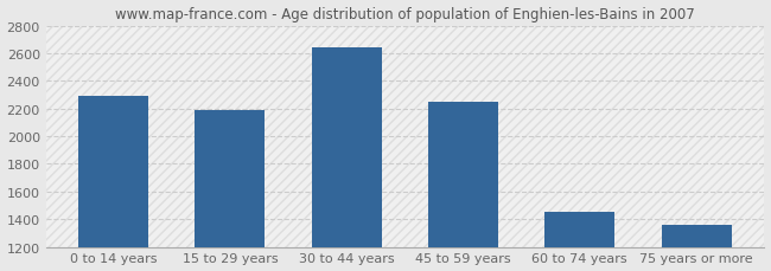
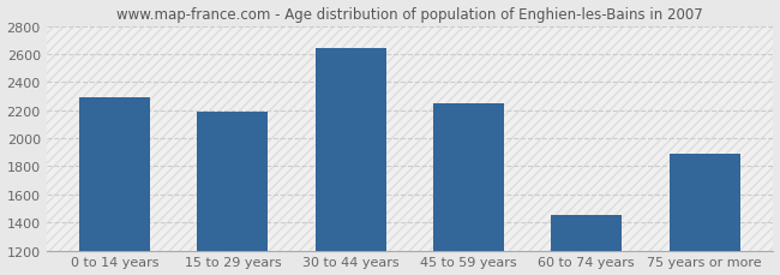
75 years or more: 1360 -> 1890
